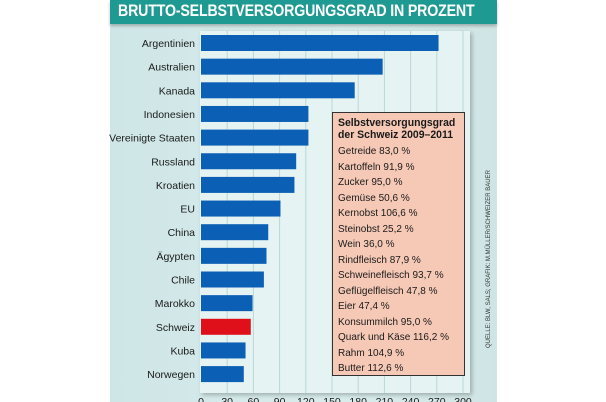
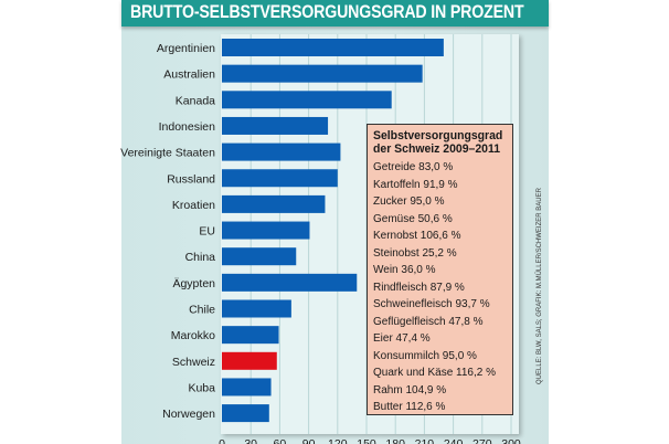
Argentinien: 270 -> 230
Indonesien: 120 -> 110
Russland: 110 -> 120
Ägypten: 80 -> 140
